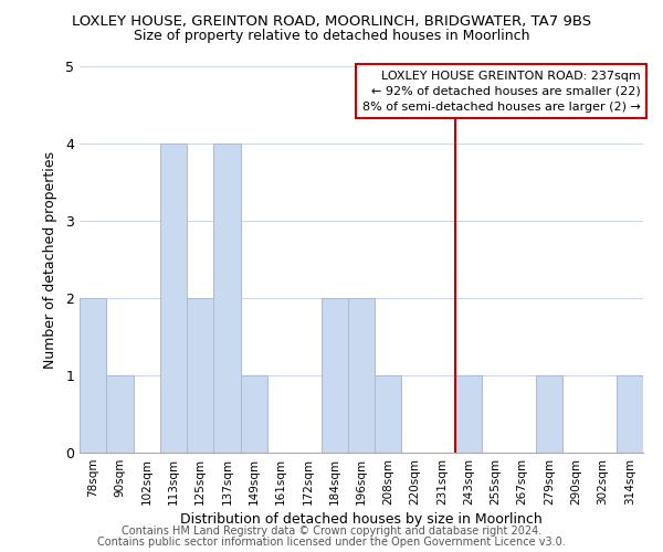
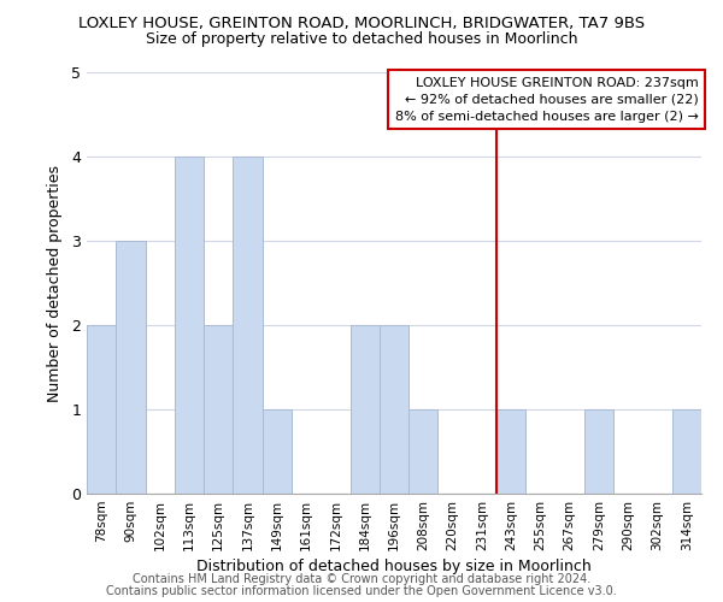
90sqm: 1 -> 3
